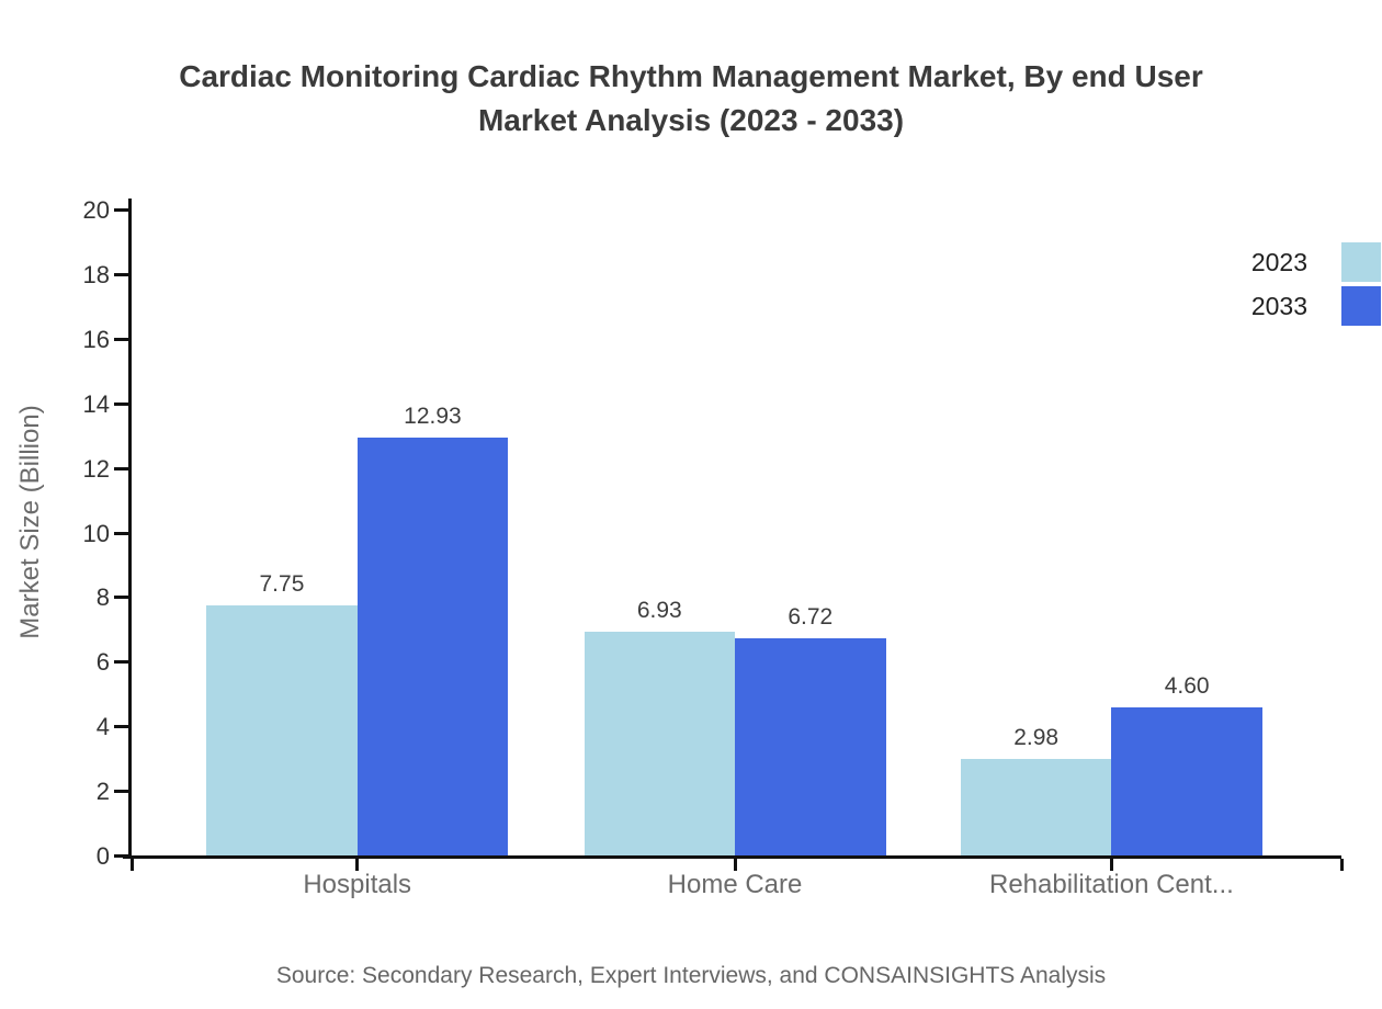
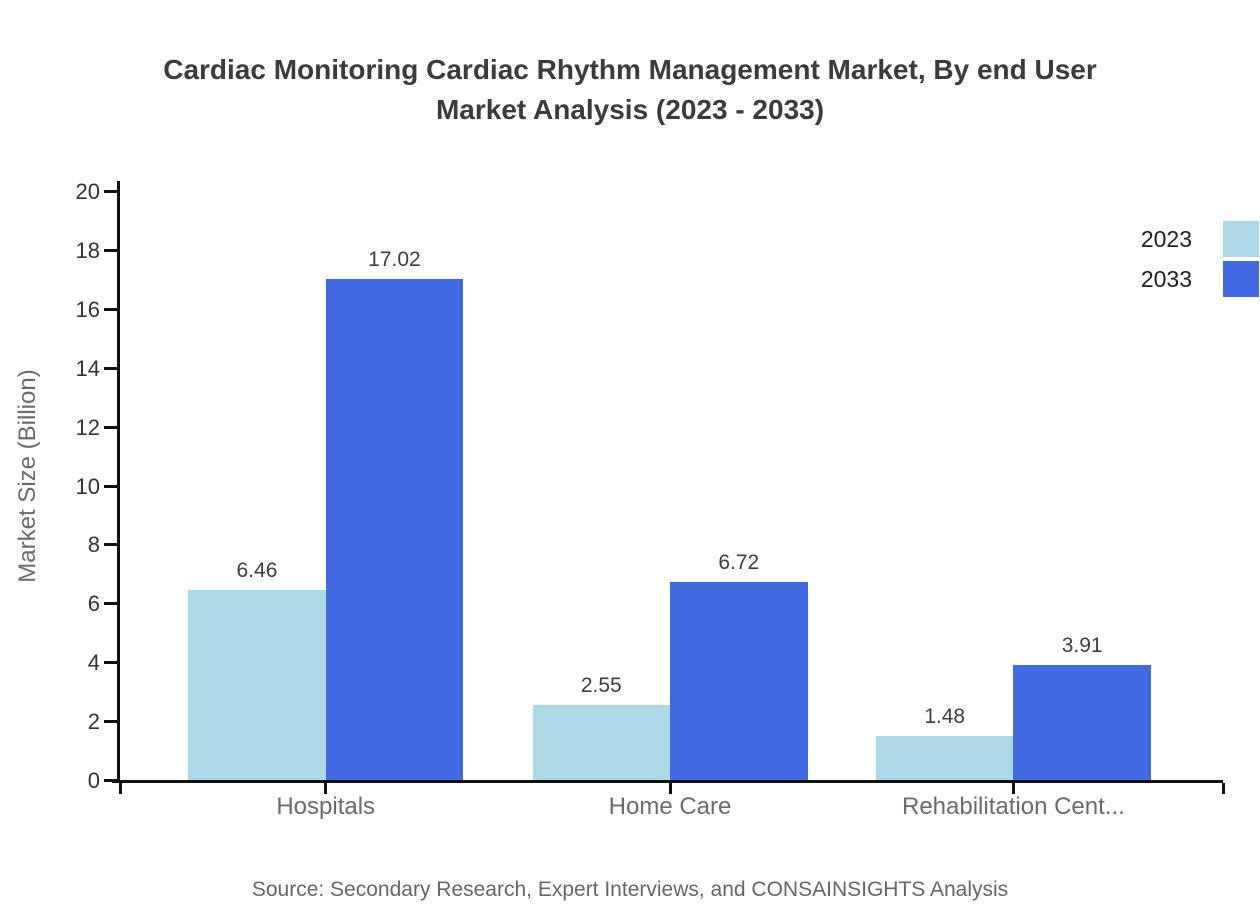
2023/Hospitals: 7.75 -> 6.46
2033/Hospitals: 12.93 -> 17.02
2023/Home Care: 6.93 -> 2.55
2023/Rehabilitation Cent...: 2.98 -> 1.48
2033/Rehabilitation Cent...: 4.60 -> 3.91
